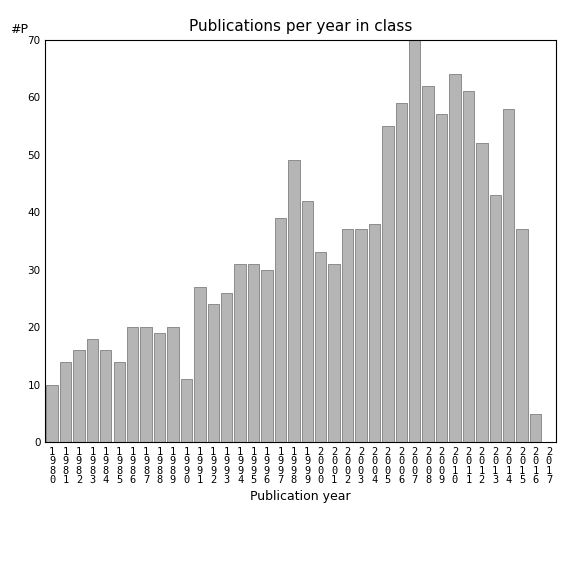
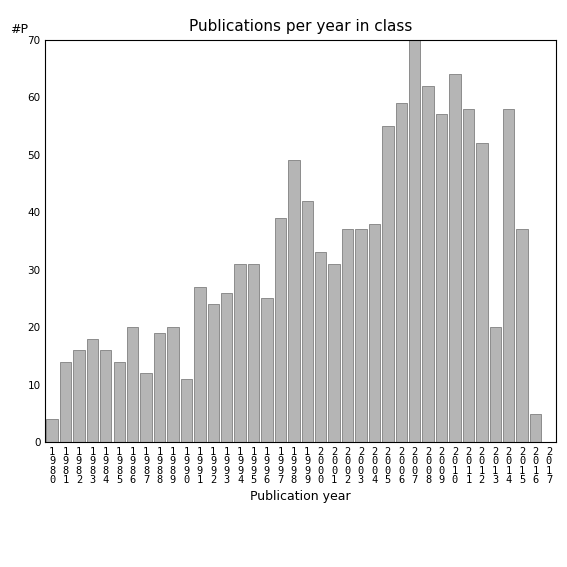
1 9 8 0: 10 -> 4
1 9 8 7: 20 -> 12
1 9 9 6: 30 -> 25
2 0 1 1: 61 -> 58
2 0 1 3: 43 -> 20
